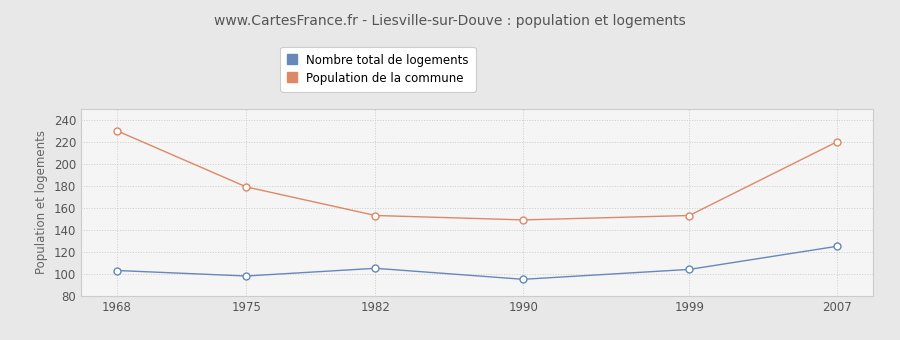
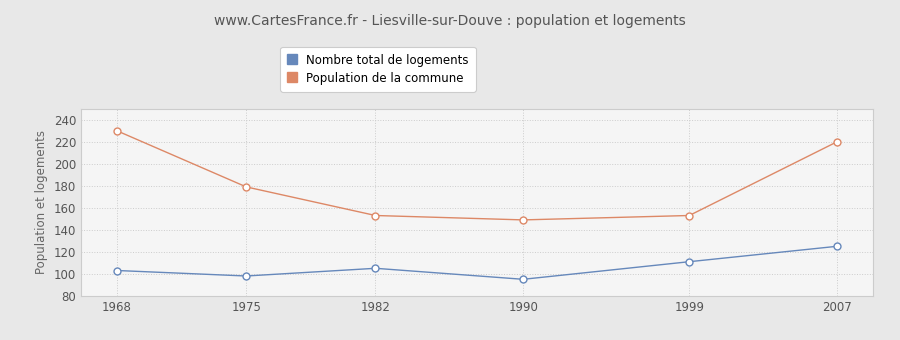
Nombre total de logements/1999: 104 -> 111
